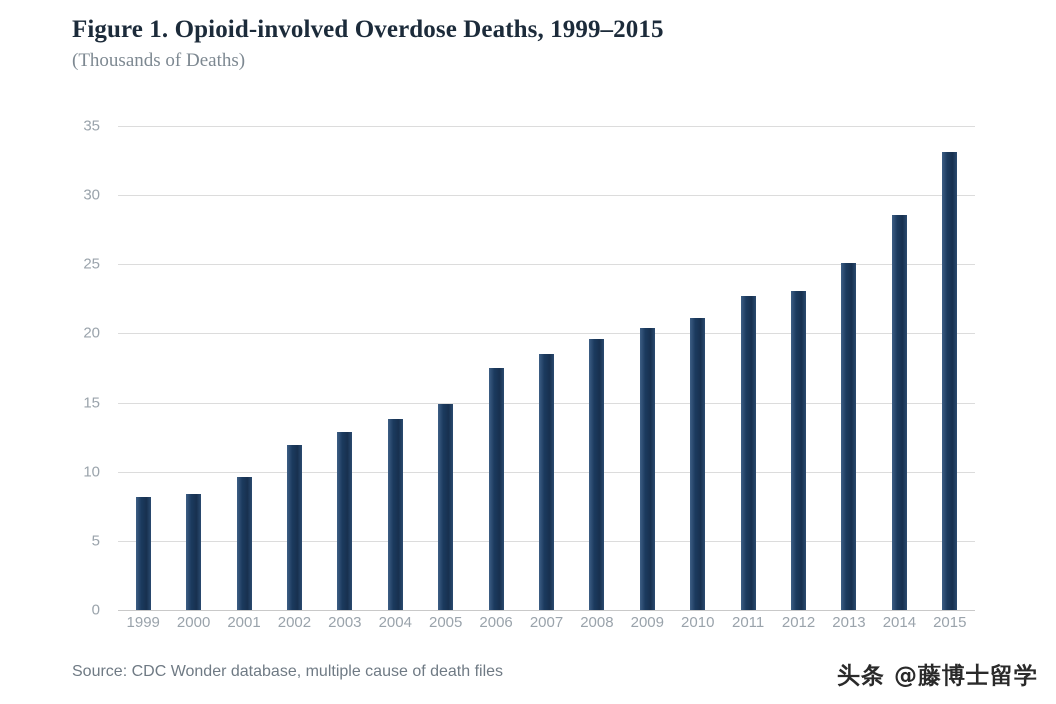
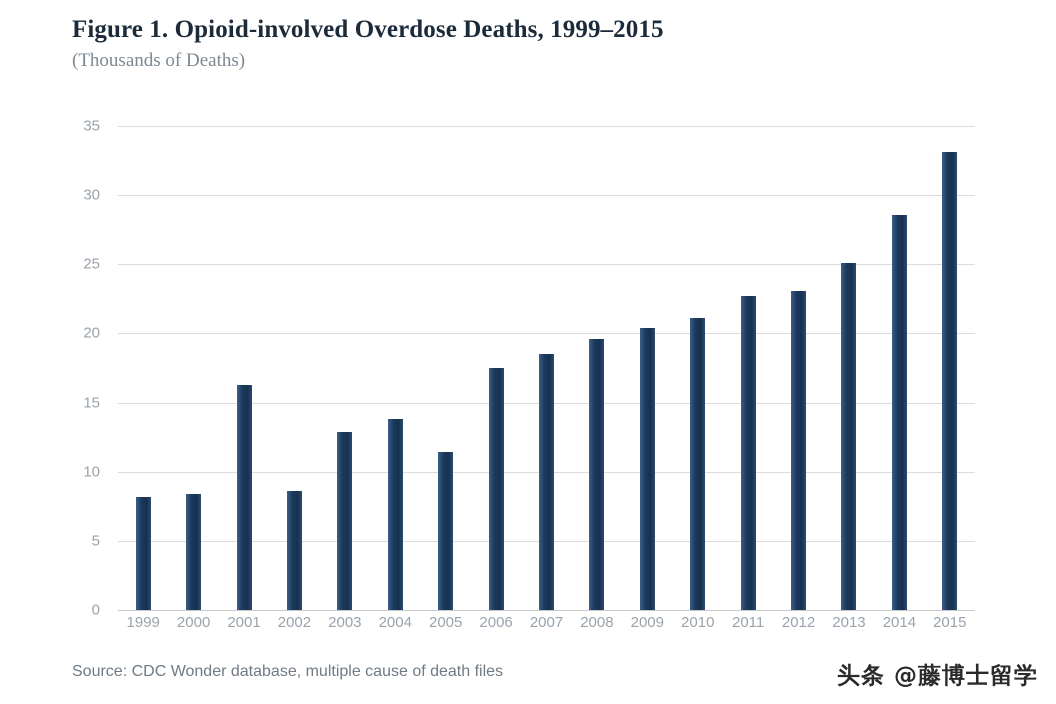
2001: 9.6 -> 16.3
2002: 11.9 -> 8.6
2005: 14.9 -> 11.4
